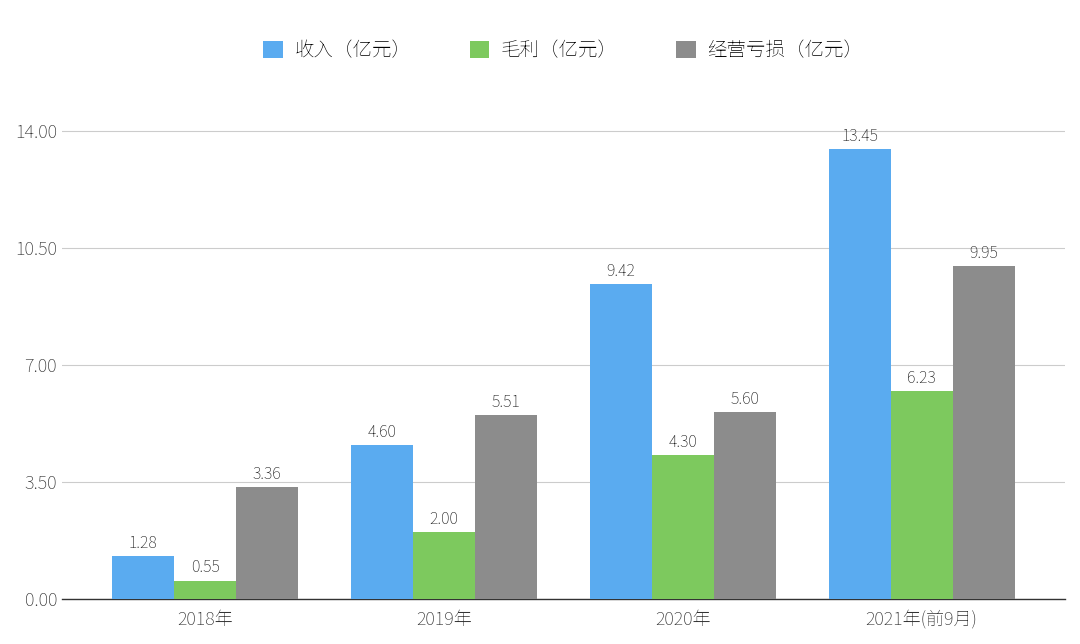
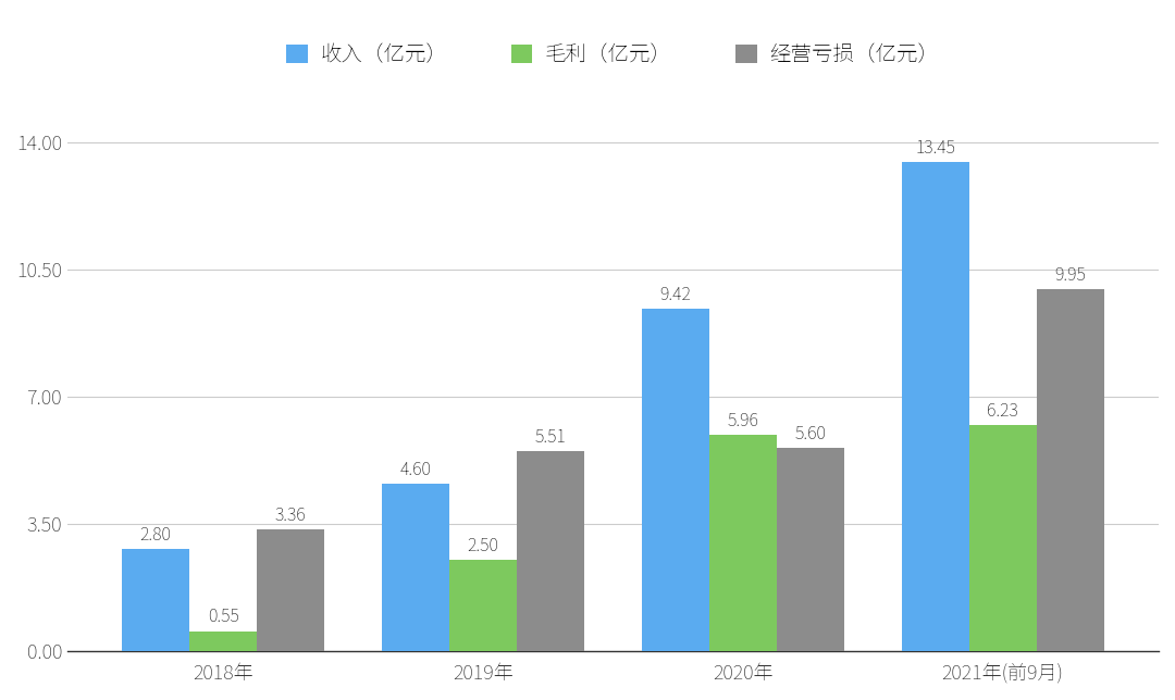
收入（亿元）/2018年: 1.28 -> 2.80
毛利（亿元）/2019年: 2.00 -> 2.50
毛利（亿元）/2020年: 4.30 -> 5.96
